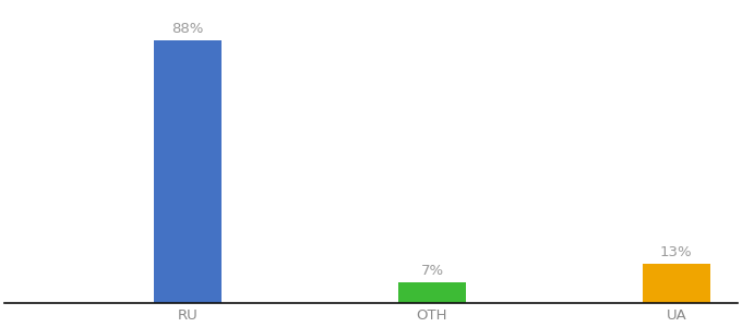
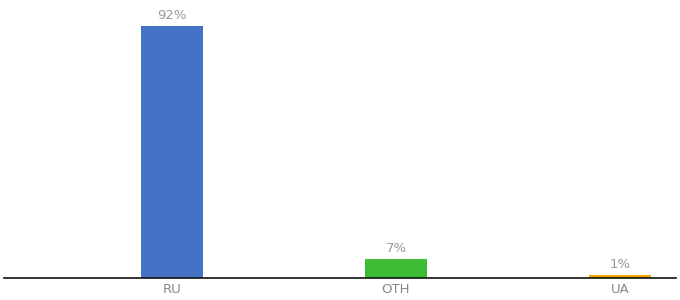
RU: 88% -> 92%
UA: 13% -> 1%
